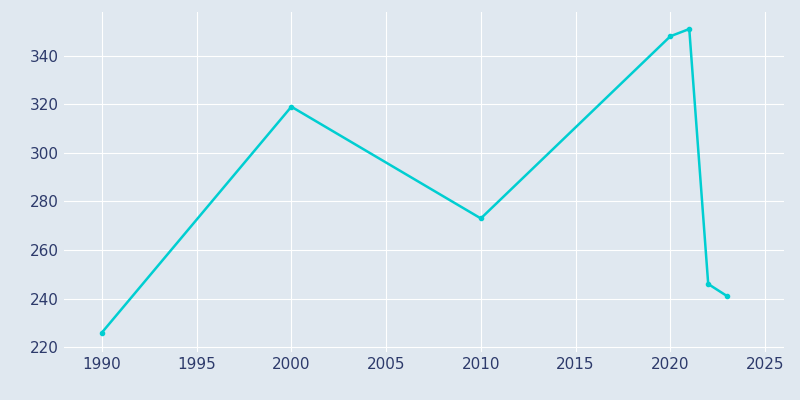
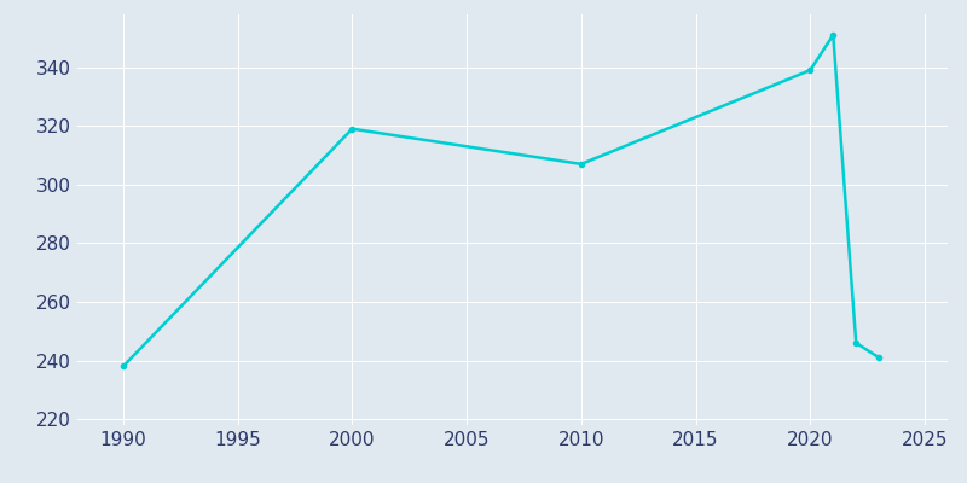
1990: 226 -> 238
2010: 273 -> 307
2020: 348 -> 339
